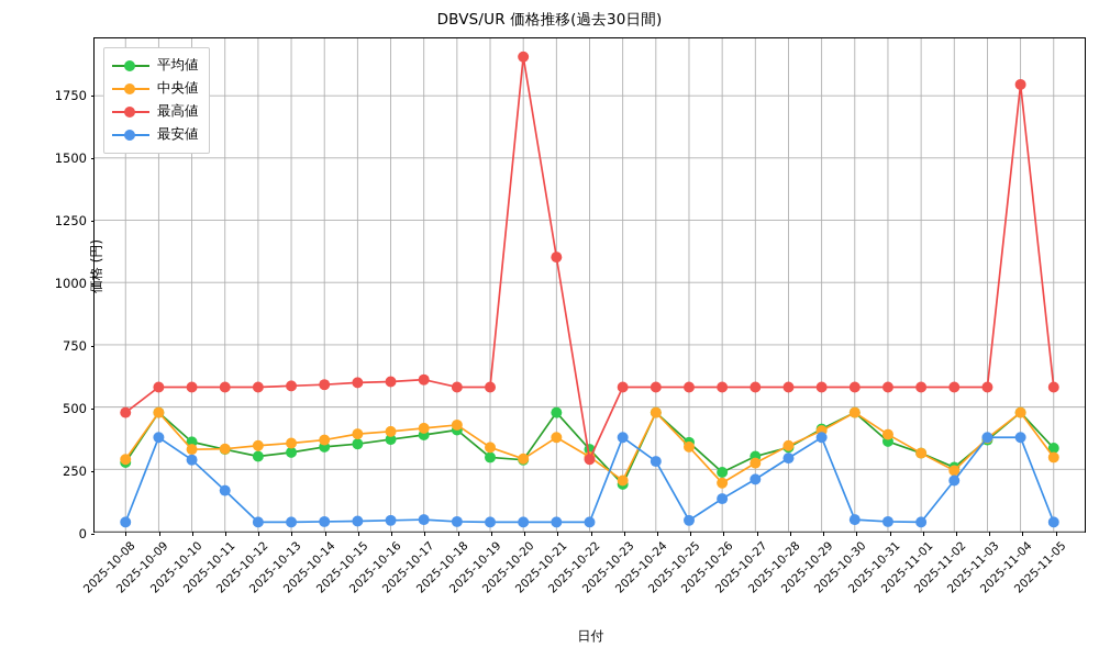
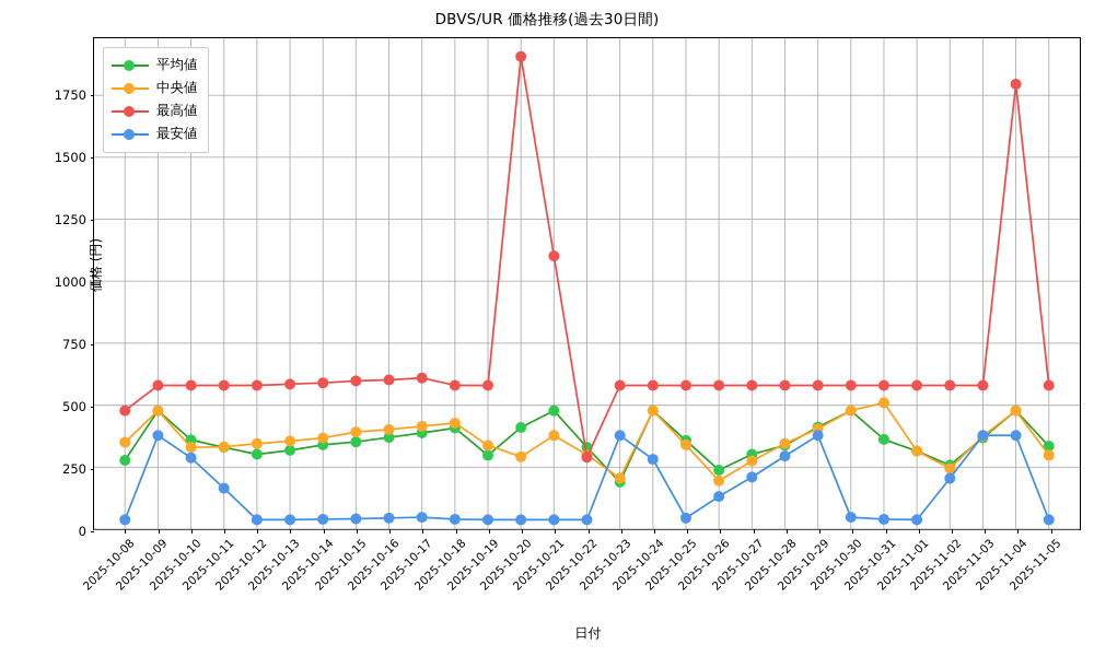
中央値/2025-10-08: 290 -> 350
平均値/2025-10-20: 290 -> 410
中央値/2025-10-31: 390 -> 510
